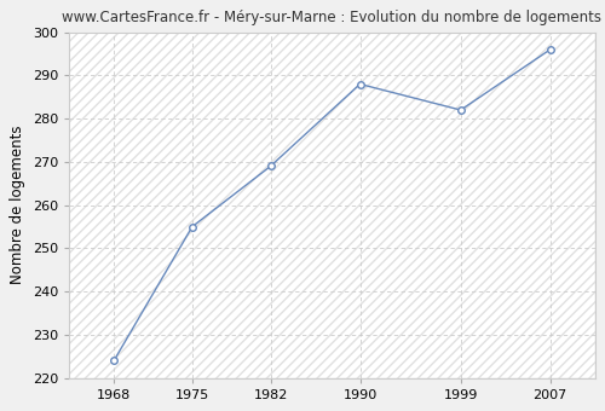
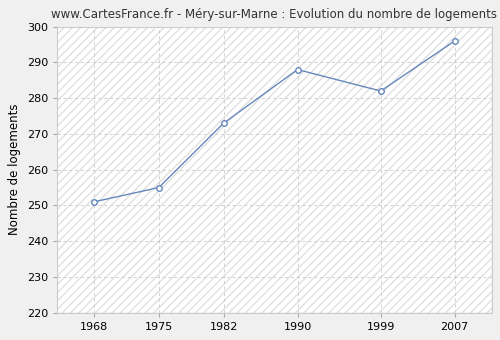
1968: 224 -> 251
1982: 269 -> 273
